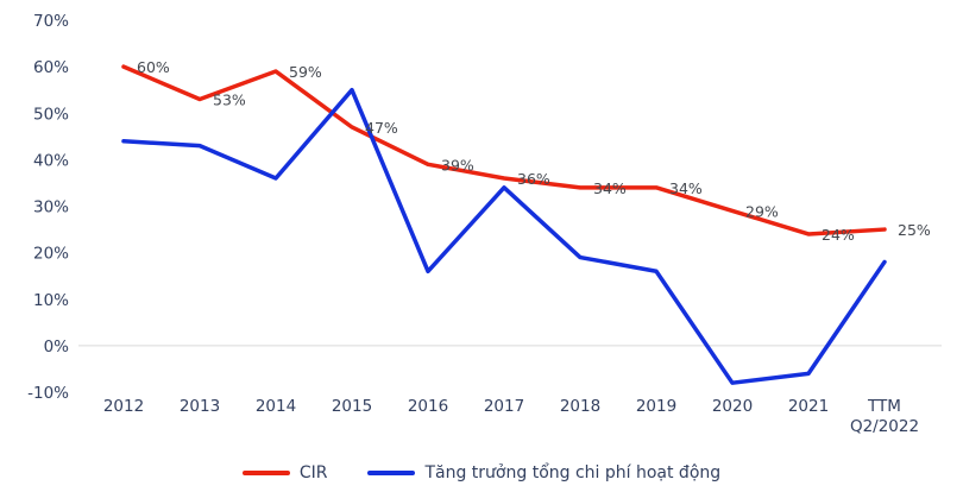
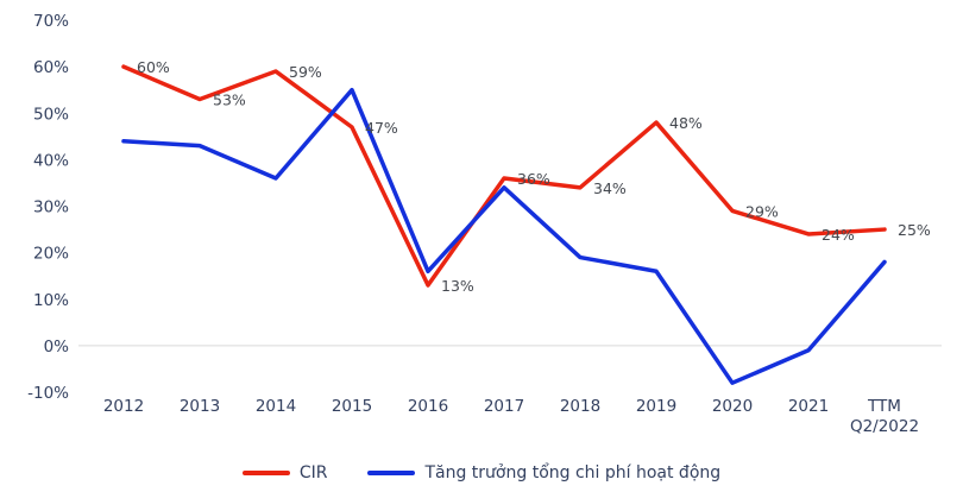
CIR/2016: 39% -> 13%
CIR/2019: 34% -> 48%
Tăng trưởng tổng chi phí hoạt động/2021: -6% -> -1%
